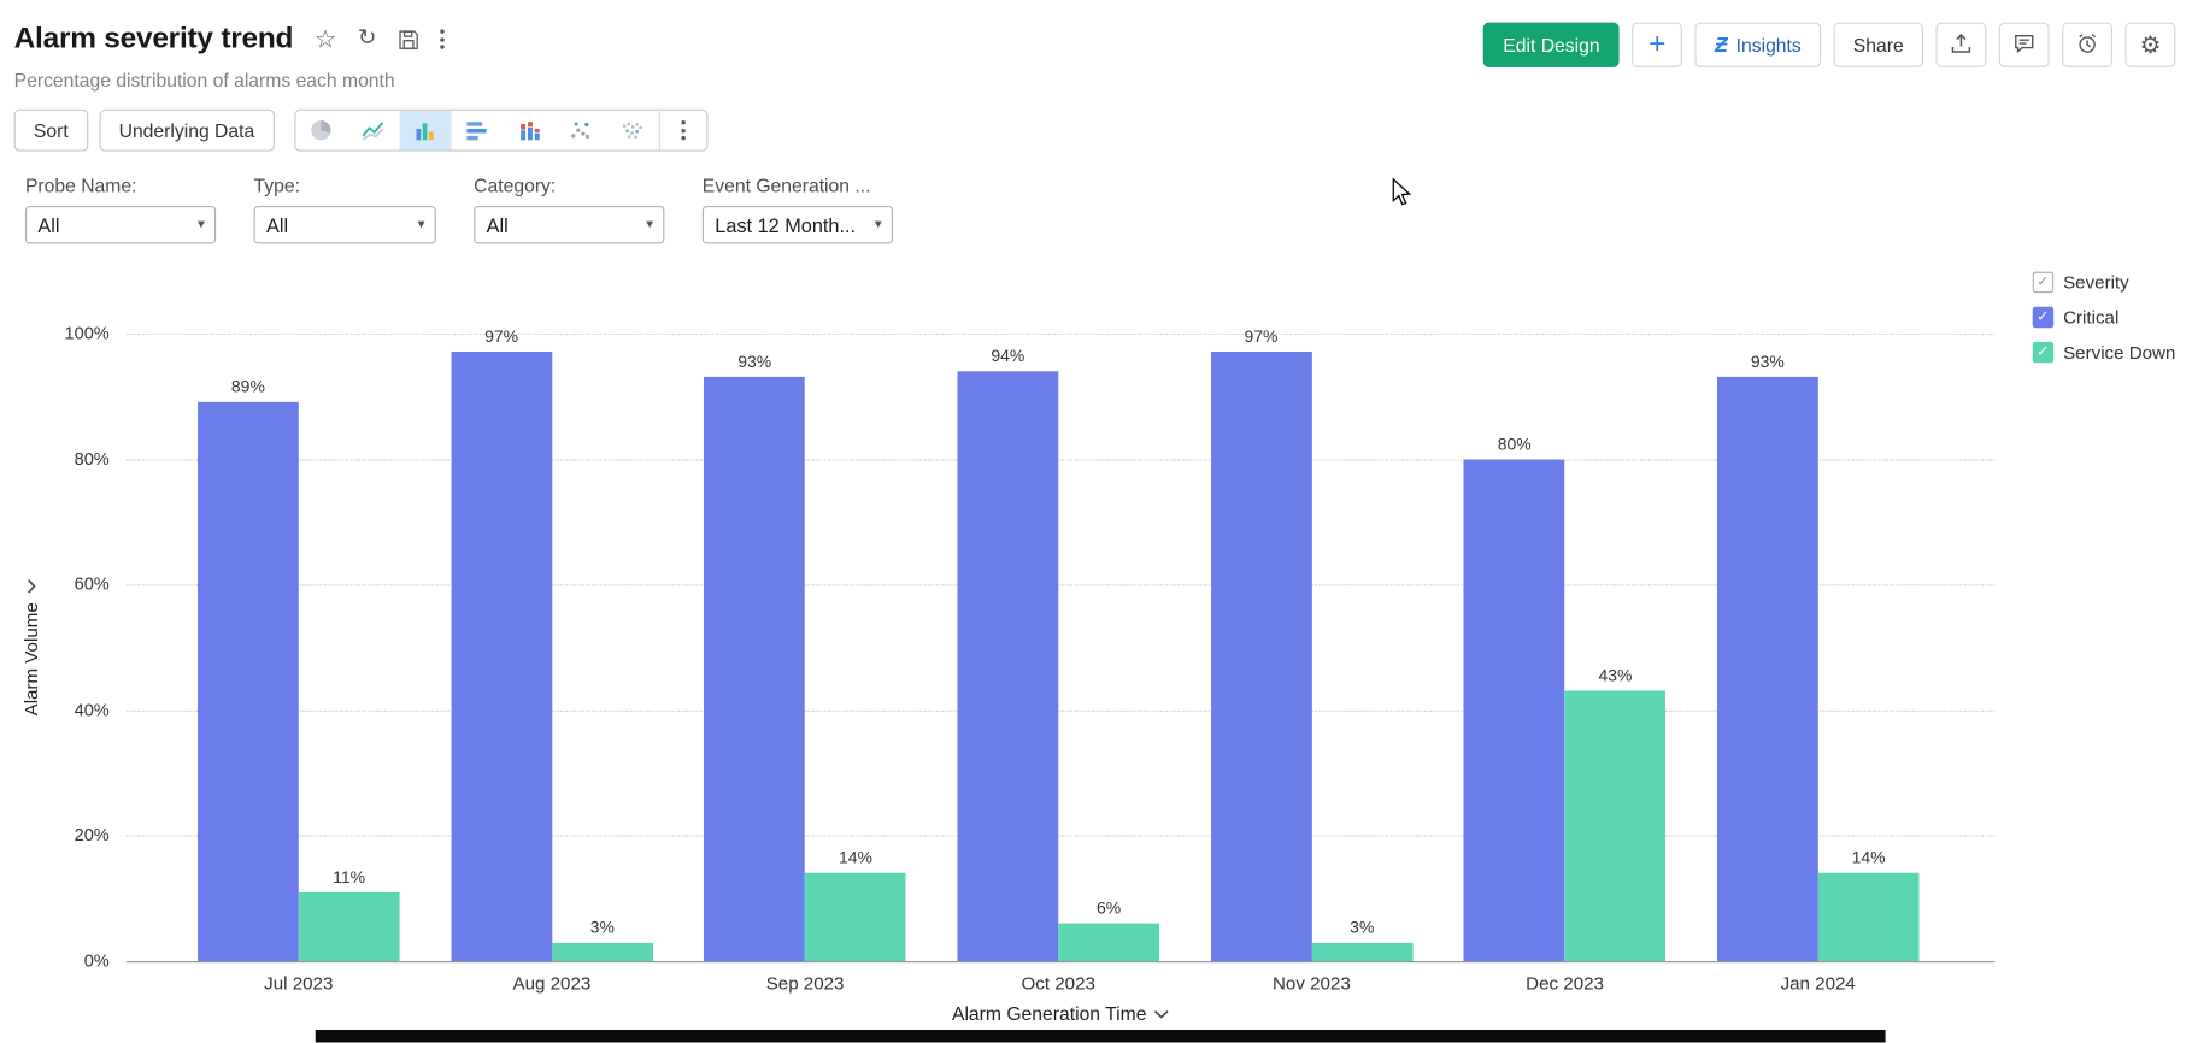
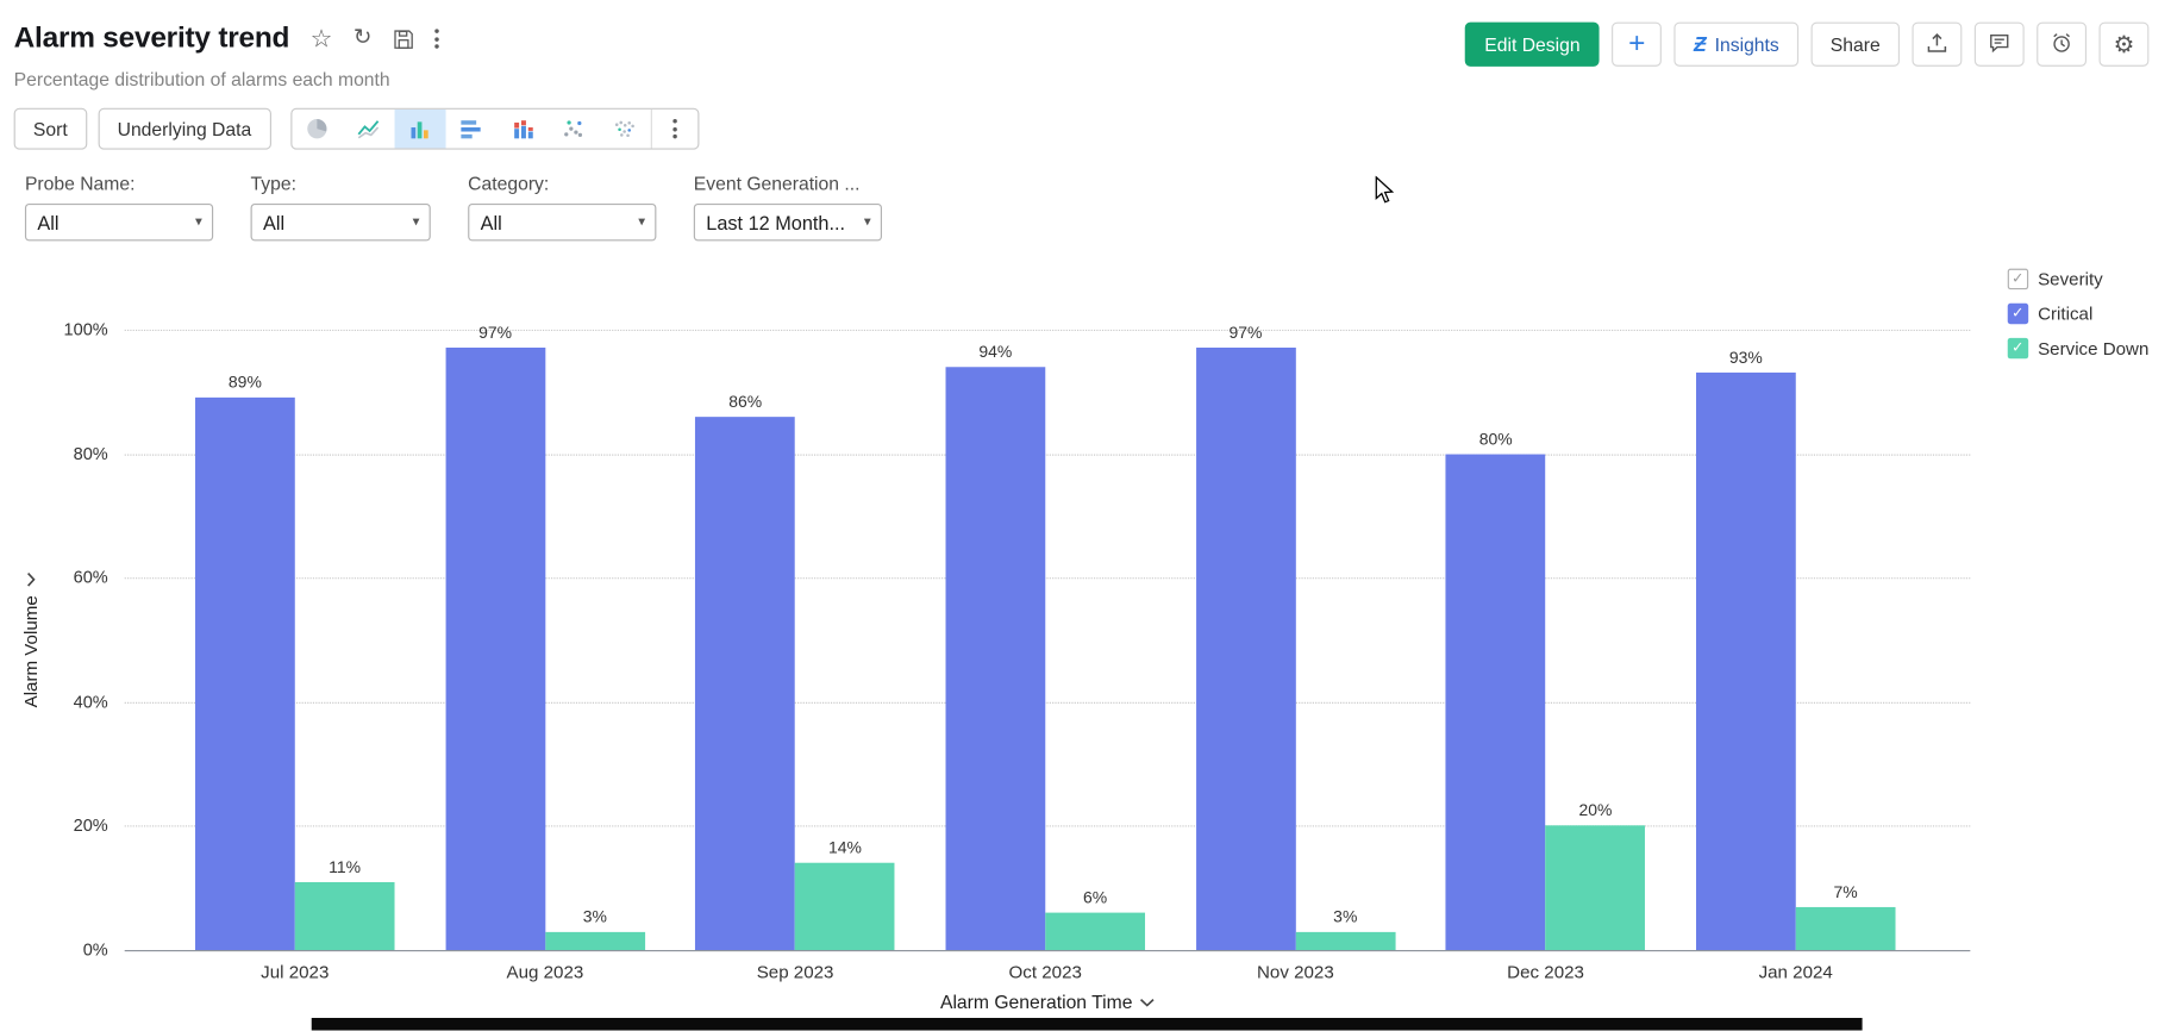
Critical/Sep 2023: 93% -> 86%
Service Down/Dec 2023: 43% -> 20%
Service Down/Jan 2024: 14% -> 7%
